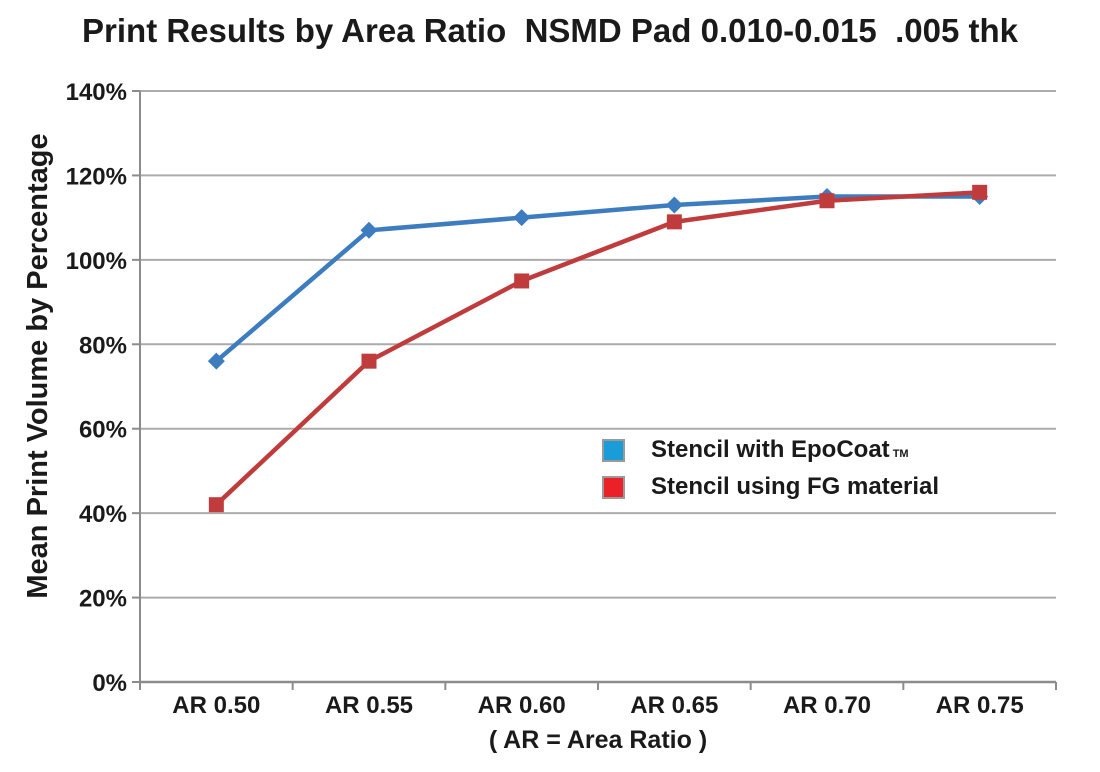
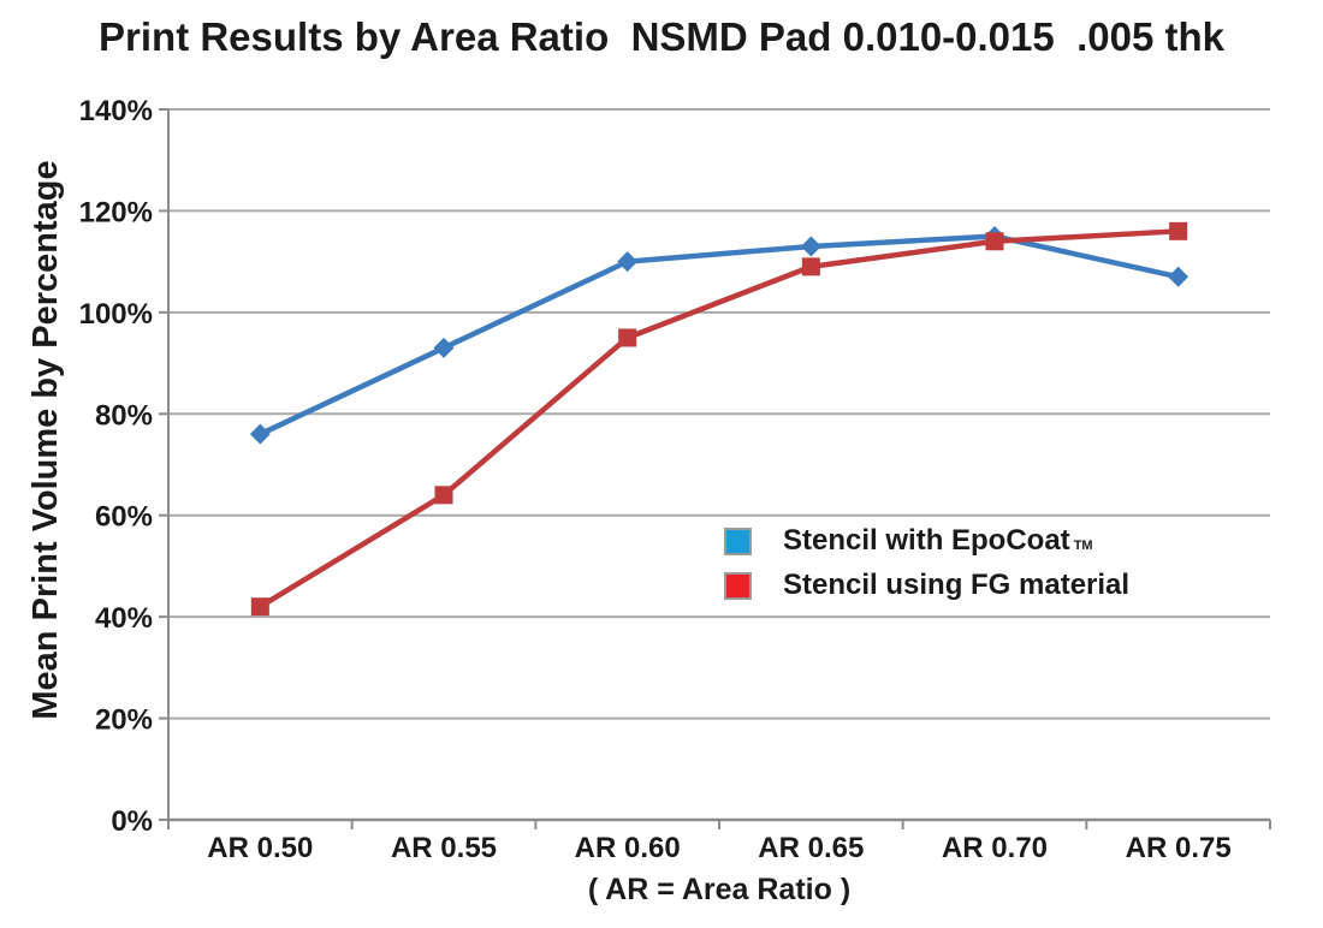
Stencil with EpoCoat/AR 0.55: 107% -> 93%
Stencil using FG material/AR 0.55: 76% -> 64%
Stencil with EpoCoat/AR 0.75: 115% -> 107%
